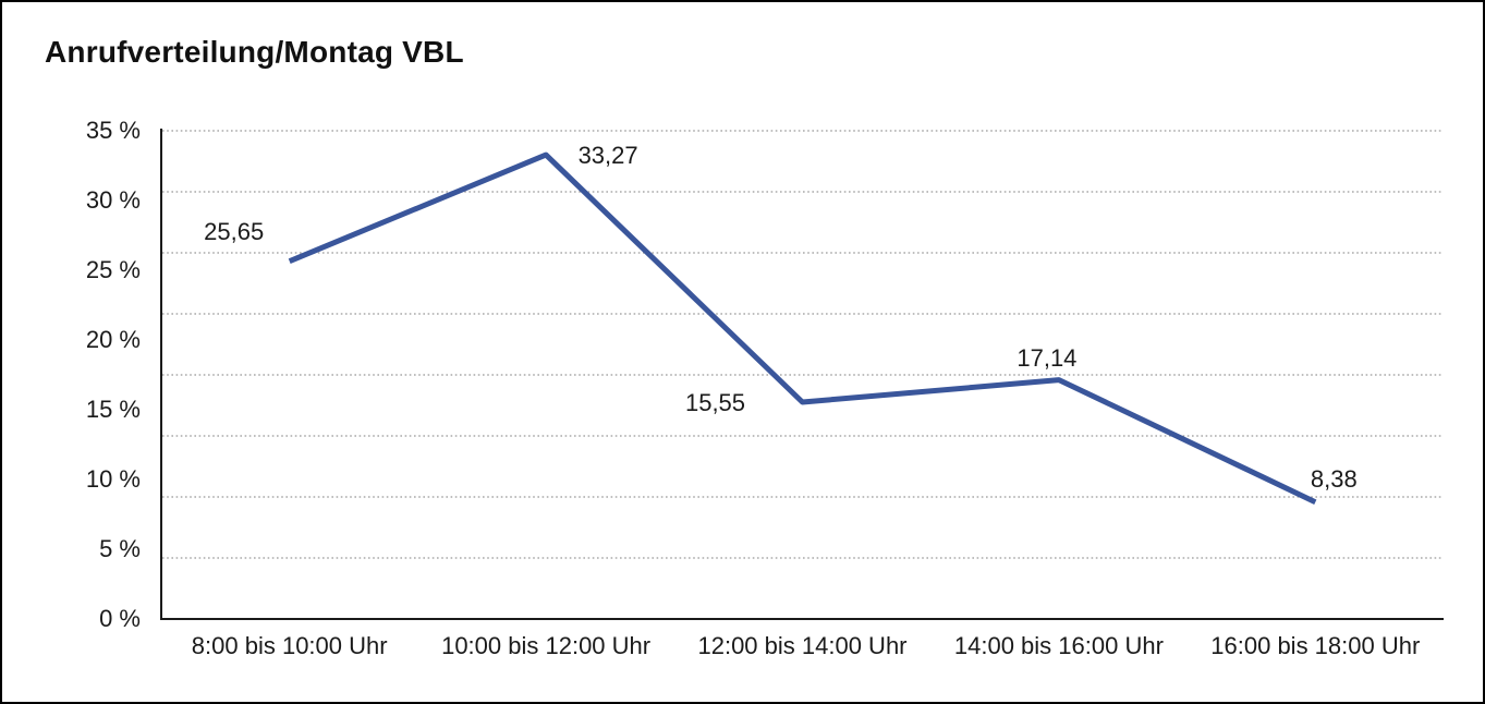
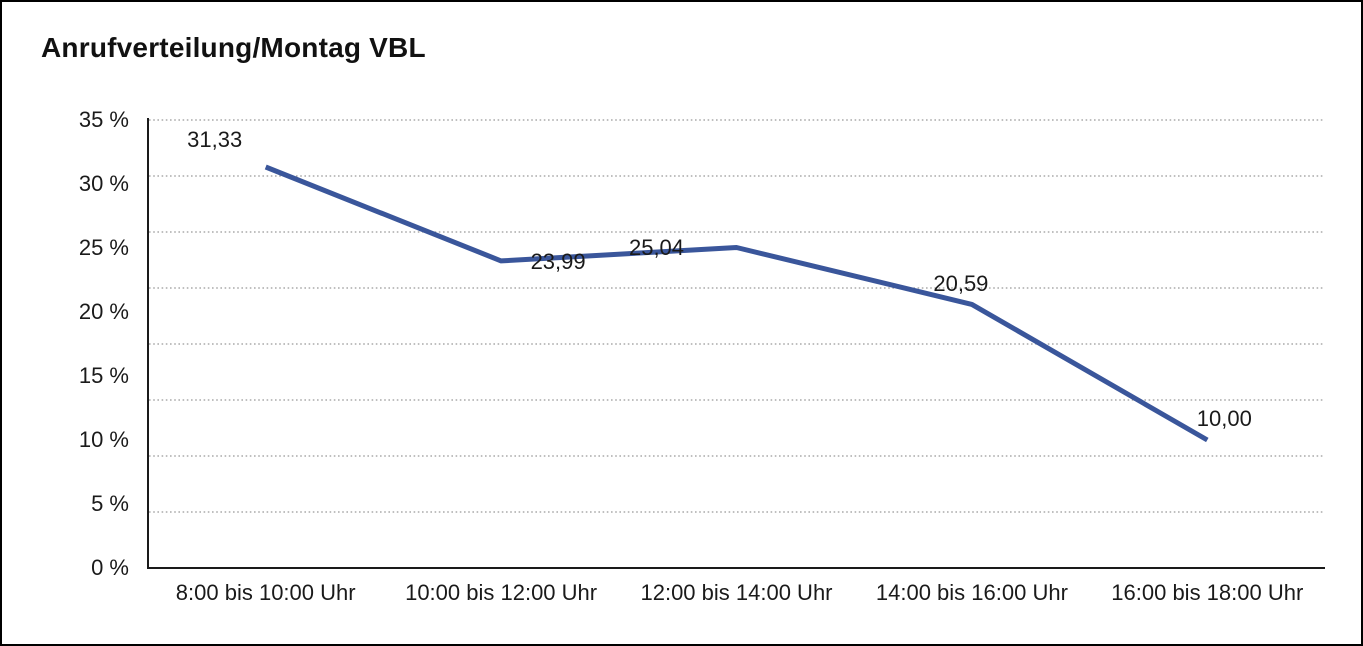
8:00 bis 10:00 Uhr: 25,65 -> 31,33
10:00 bis 12:00 Uhr: 33,27 -> 23,99
12:00 bis 14:00 Uhr: 15,55 -> 25,04
14:00 bis 16:00 Uhr: 17,14 -> 20,59
16:00 bis 18:00 Uhr: 8,38 -> 10,00
